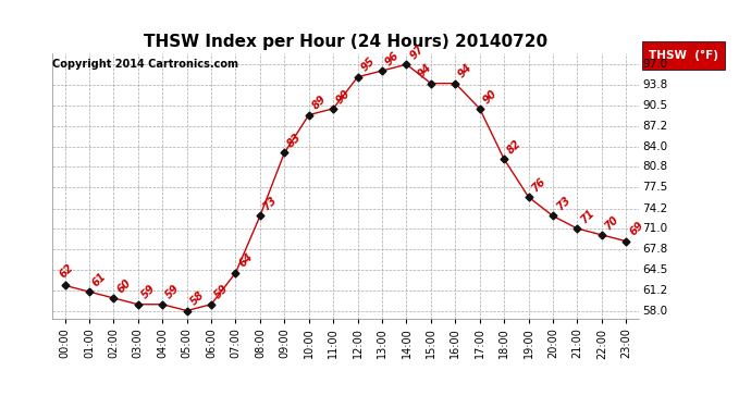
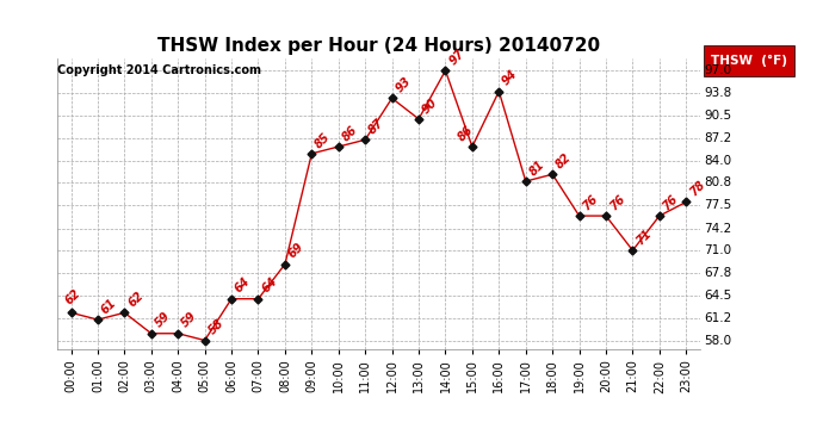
02:00: 60 -> 62
06:00: 59 -> 64
08:00: 73 -> 69
09:00: 83 -> 85
10:00: 89 -> 86
11:00: 90 -> 87
12:00: 95 -> 93
13:00: 96 -> 90
15:00: 94 -> 86
17:00: 90 -> 81
20:00: 73 -> 76
22:00: 70 -> 76
23:00: 69 -> 78
